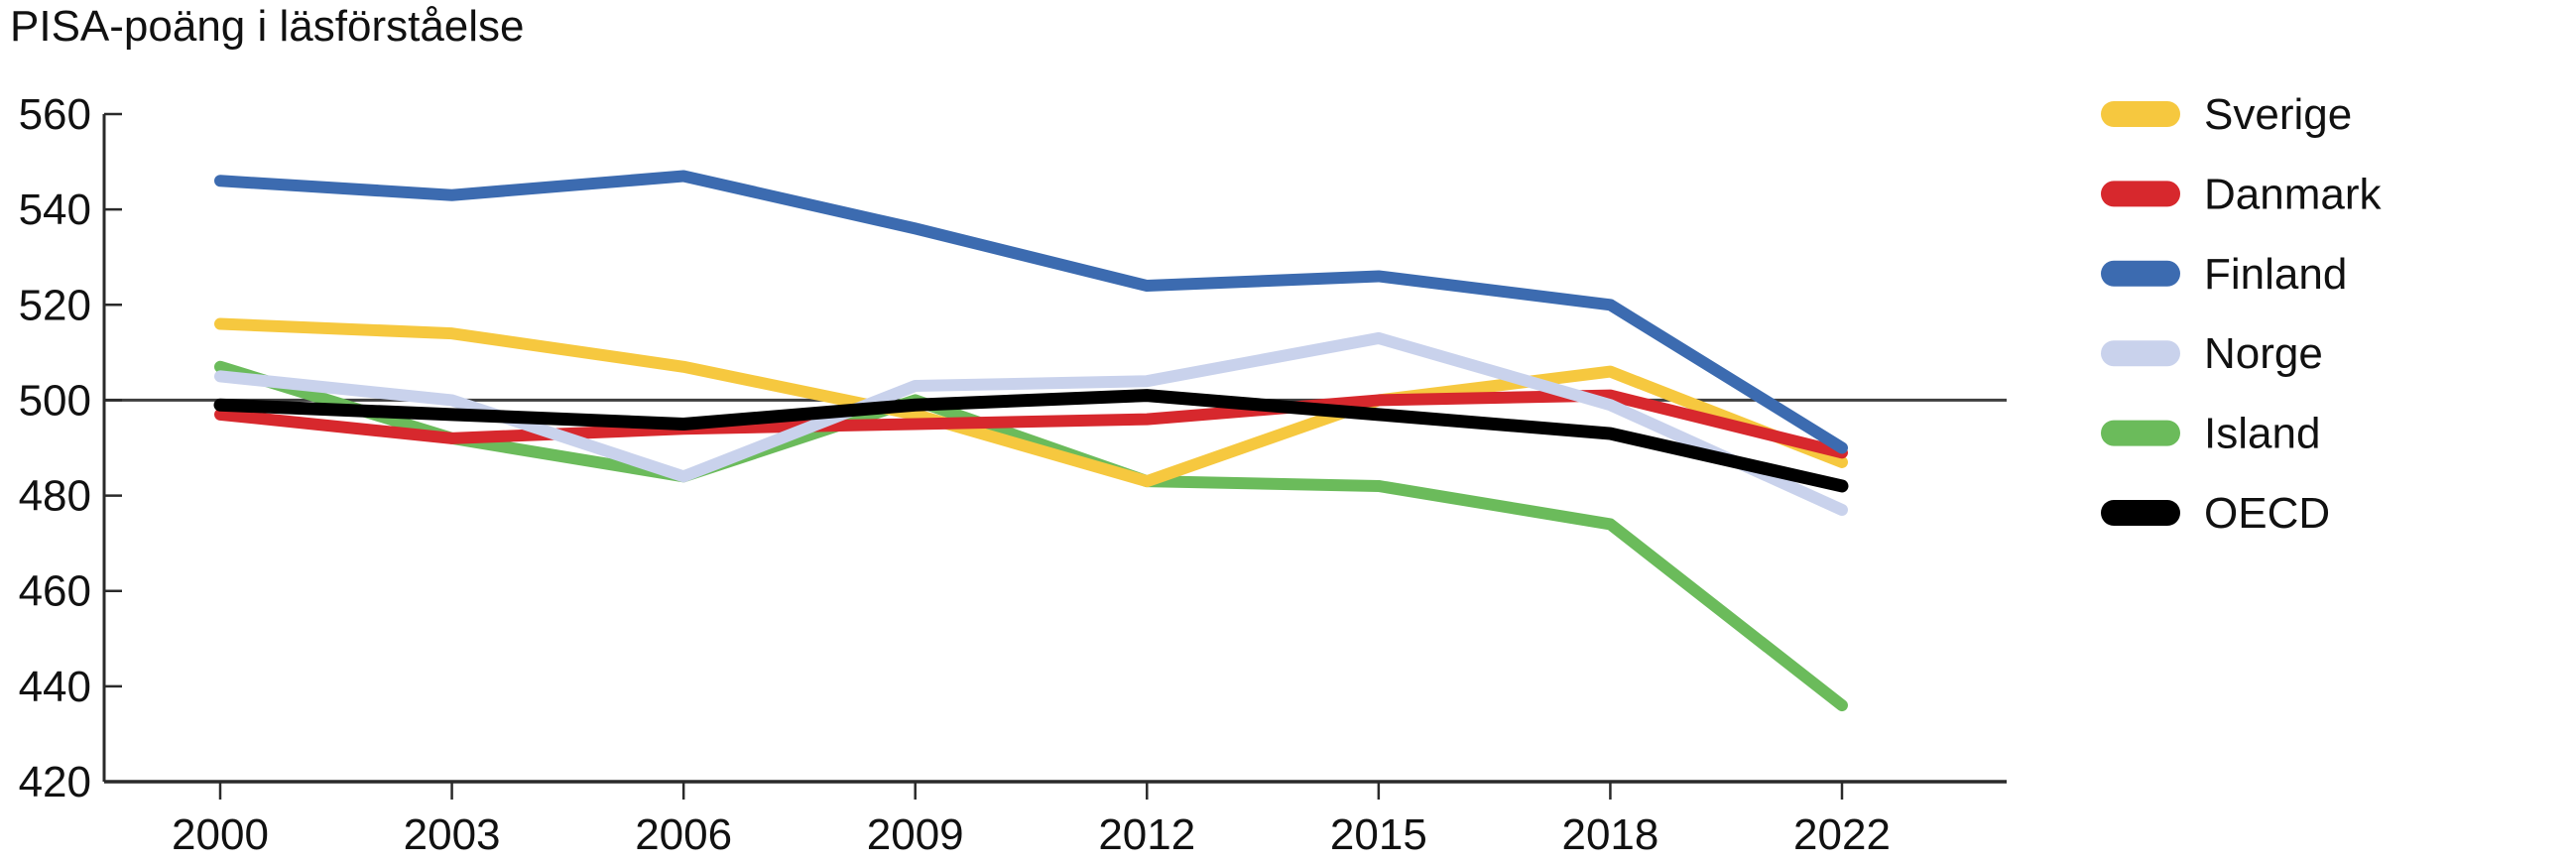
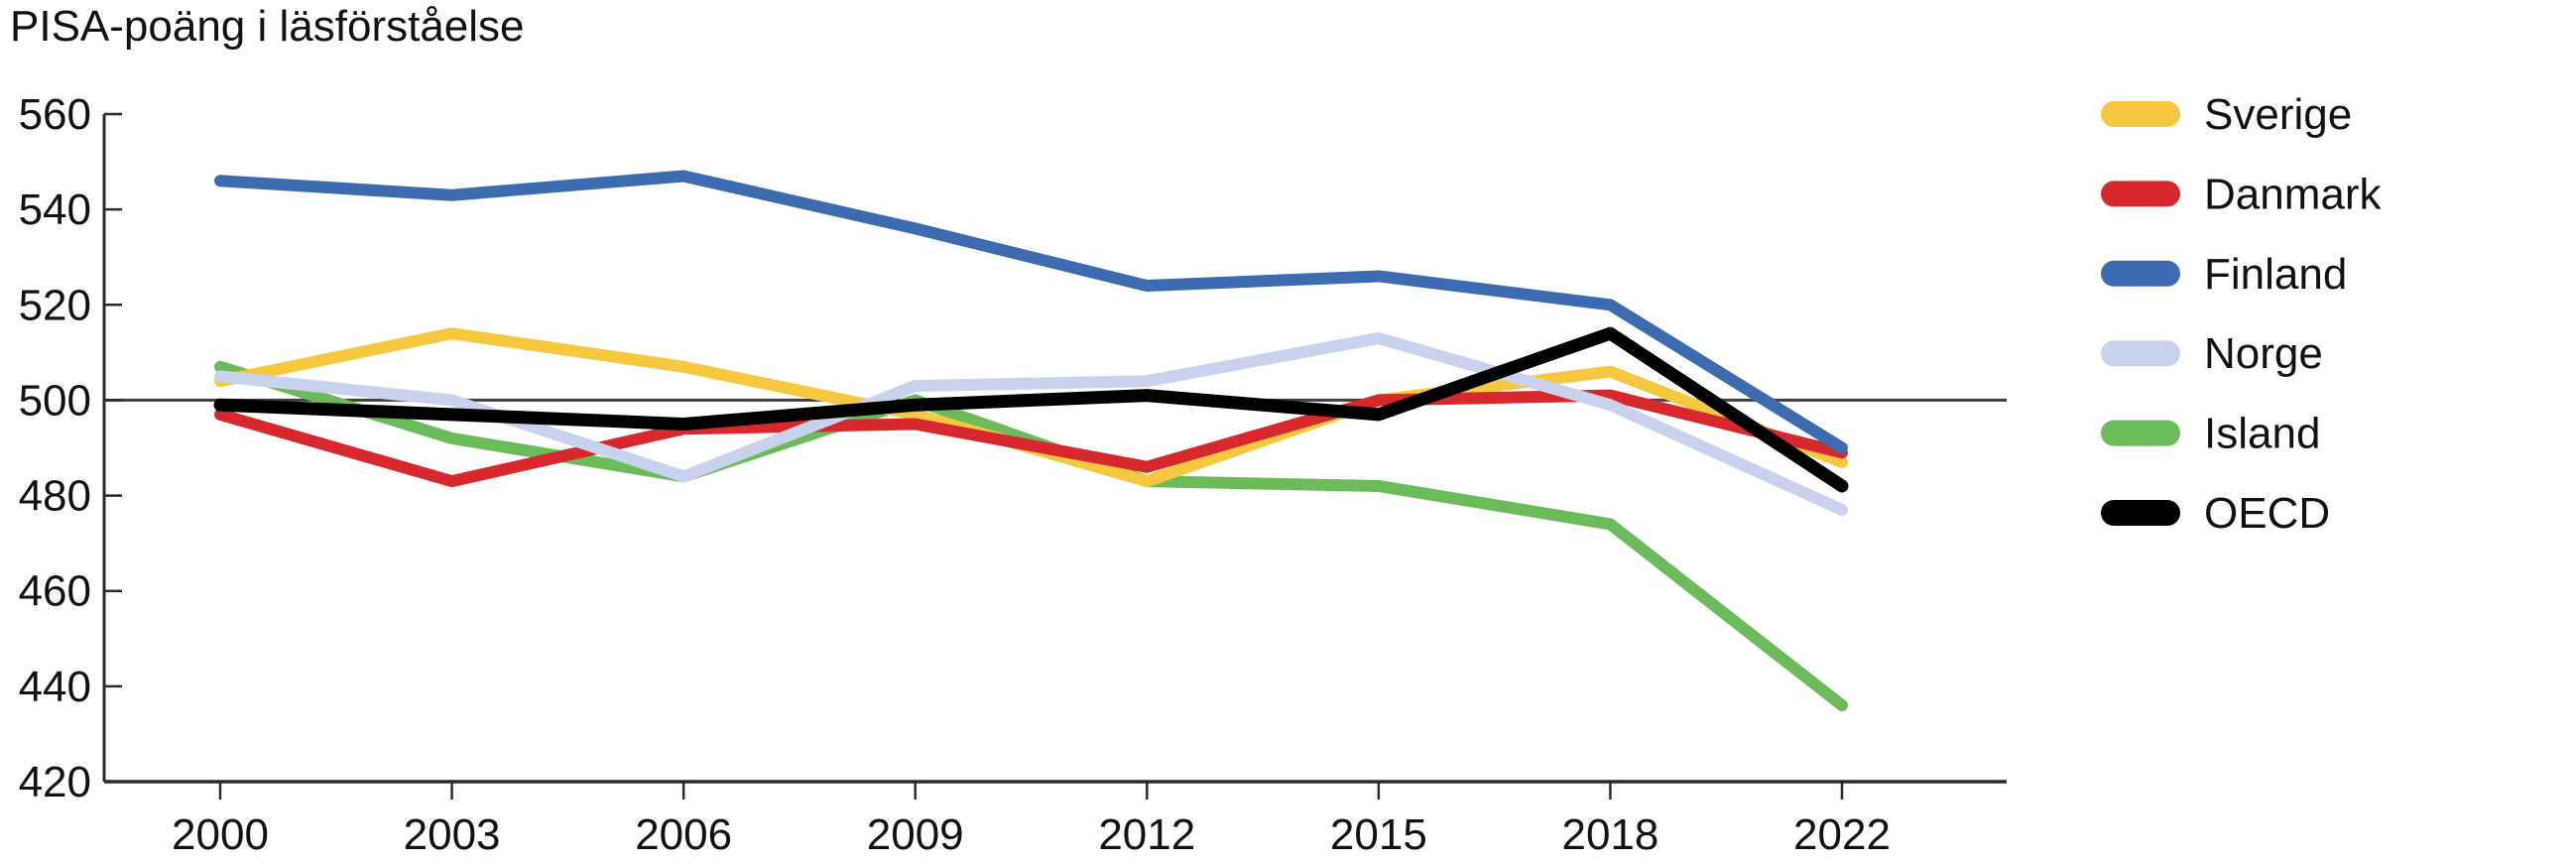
Sverige/2000: 516 -> 504
Danmark/2003: 492 -> 483
Danmark/2012: 496 -> 486
OECD/2018: 493 -> 514
